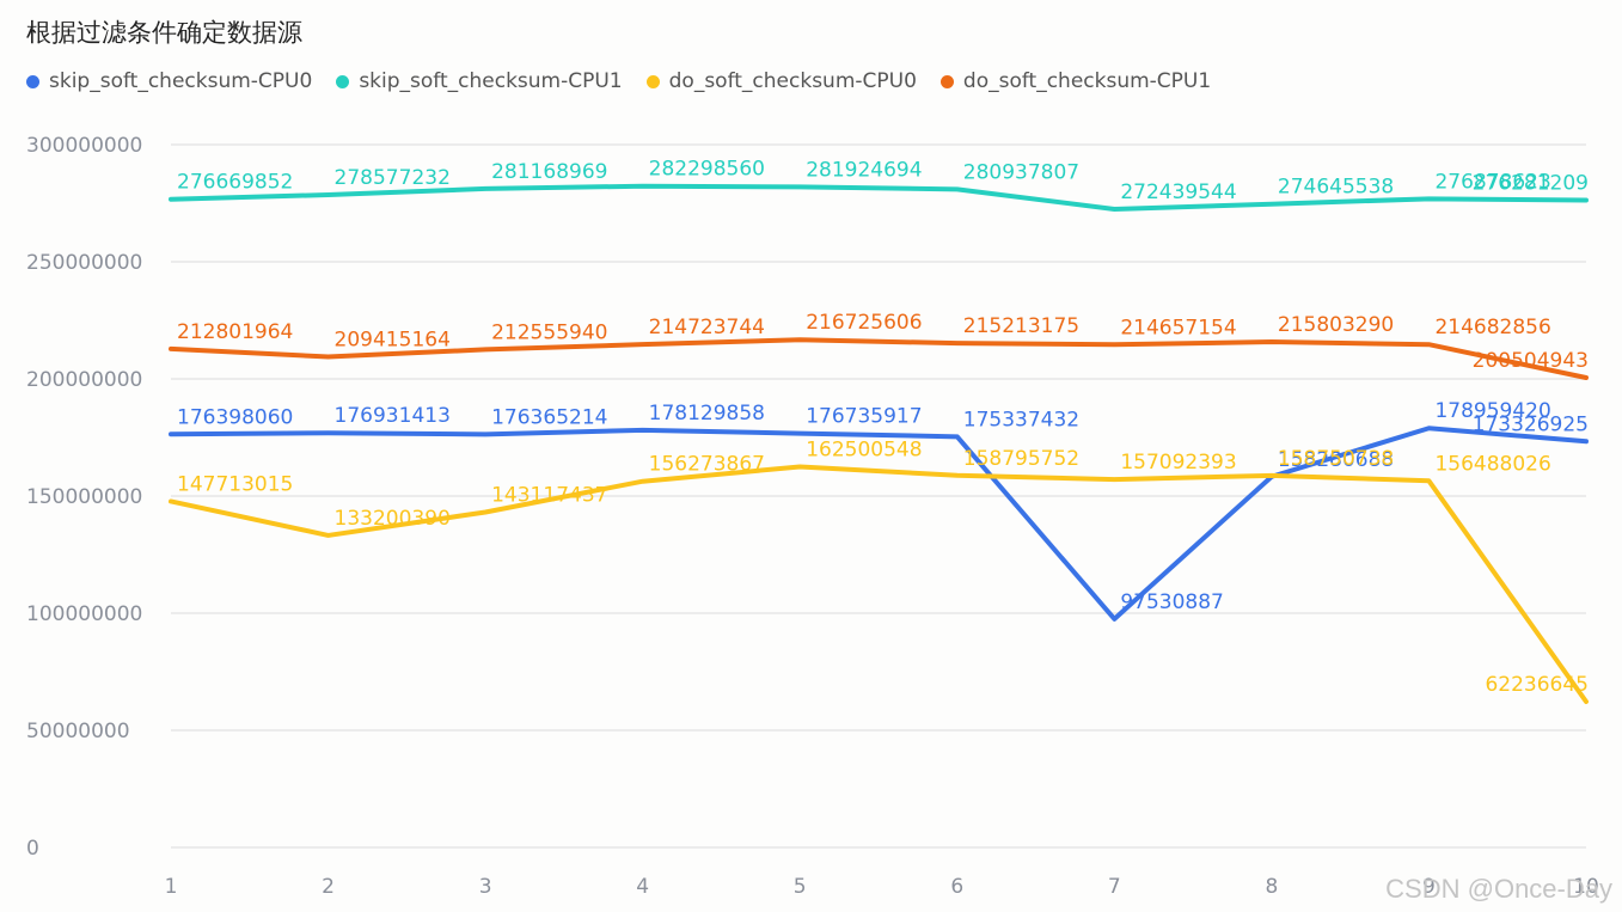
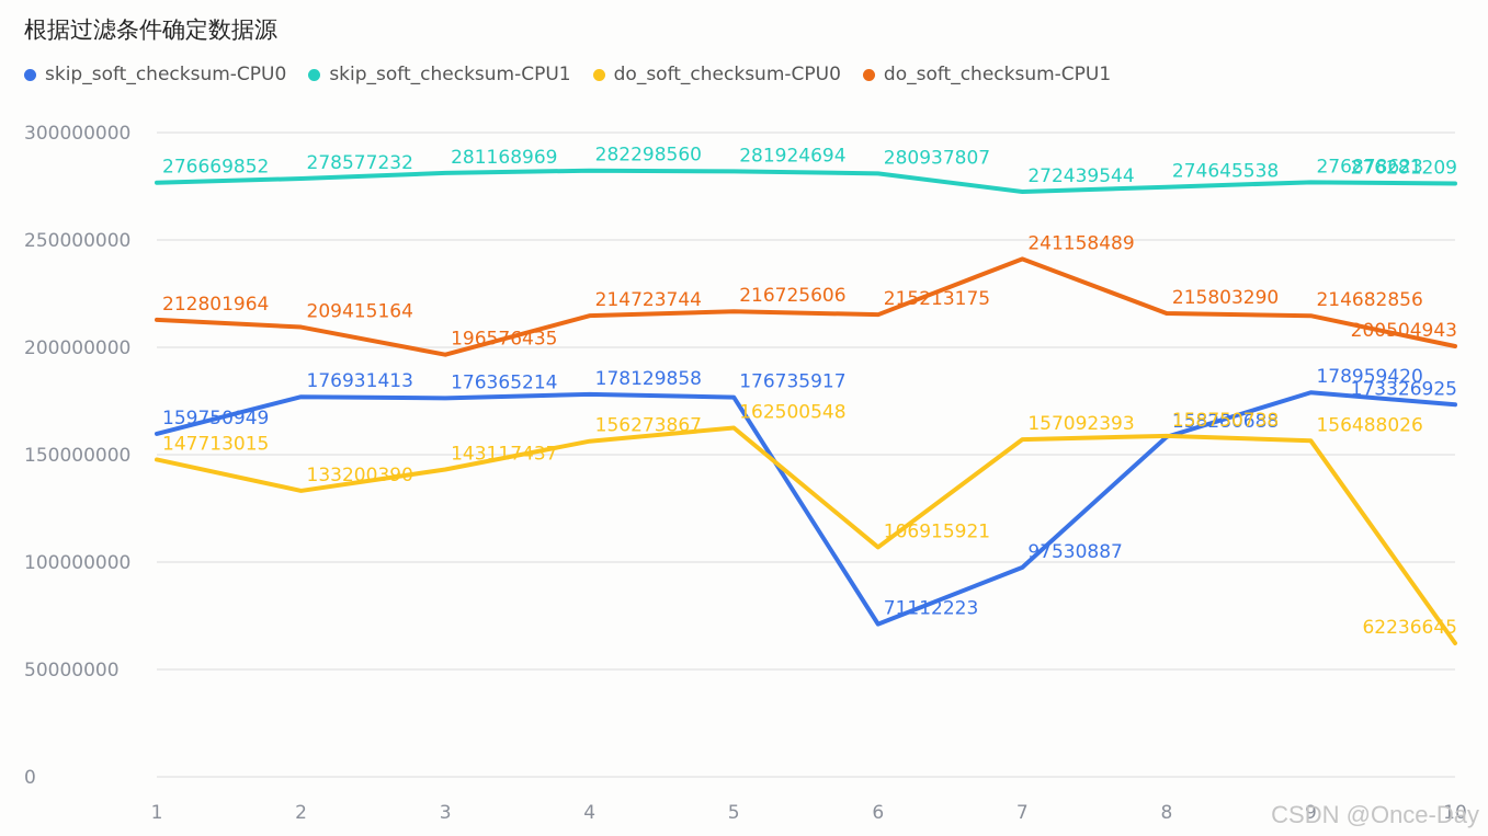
skip_soft_checksum-CPU0/1: 176398060 -> 159750949
do_soft_checksum-CPU1/3: 212555940 -> 196576435
skip_soft_checksum-CPU0/6: 175337432 -> 71112223
do_soft_checksum-CPU0/6: 158795752 -> 106915921
do_soft_checksum-CPU1/7: 214657154 -> 241158489
